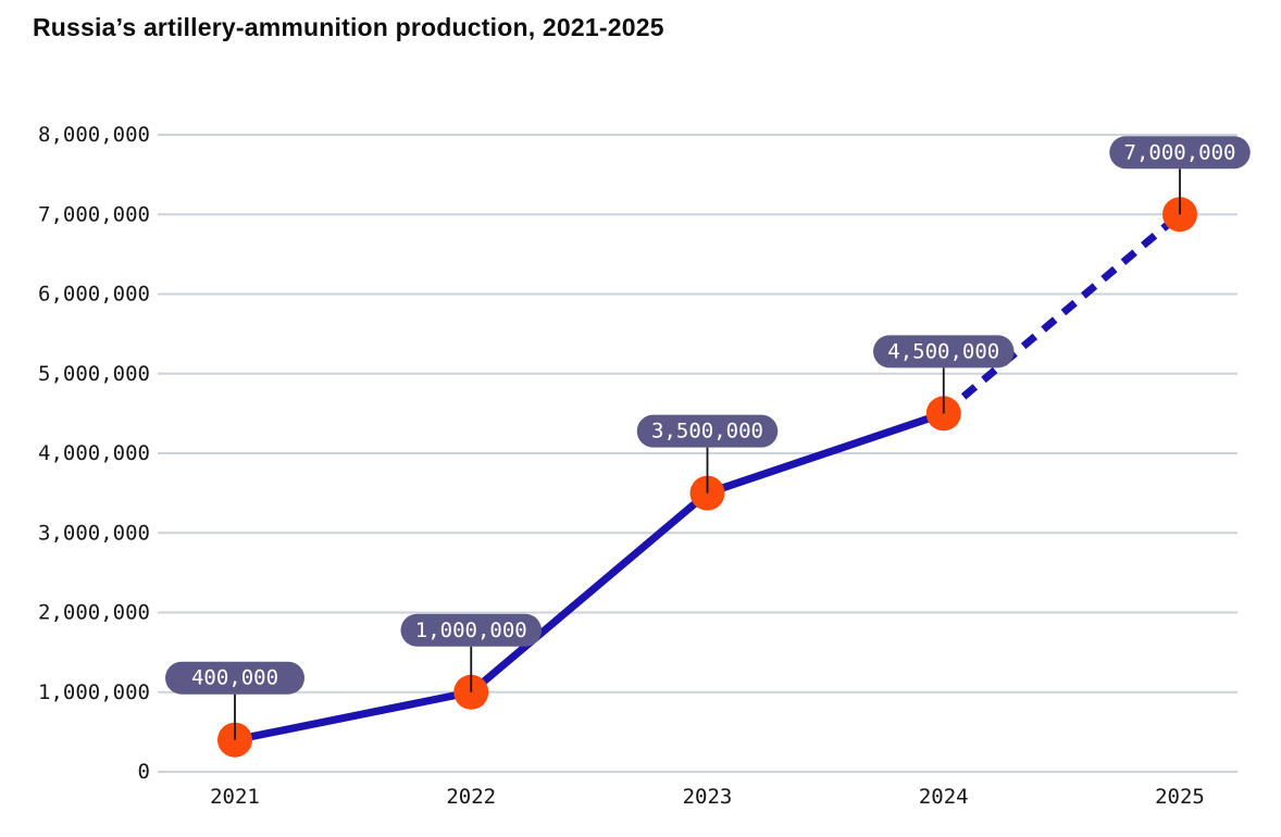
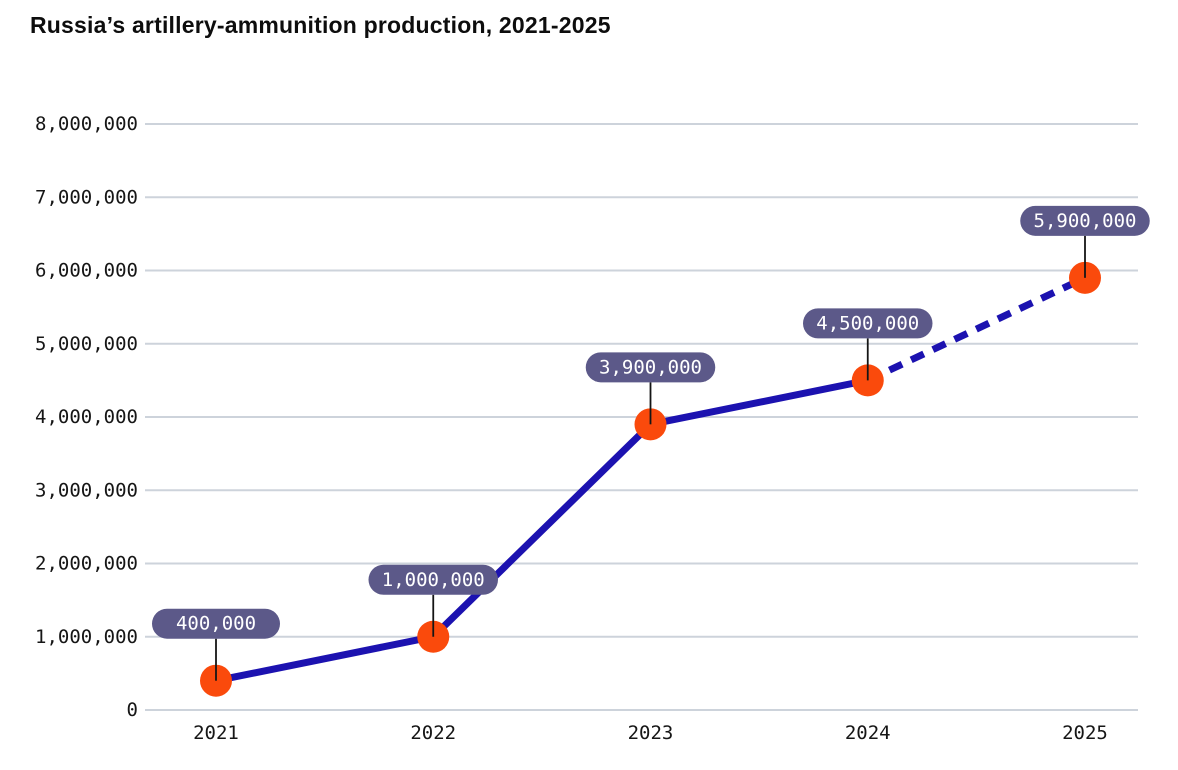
2023: 3,500,000 -> 3,900,000
2025: 7,000,000 -> 5,900,000
